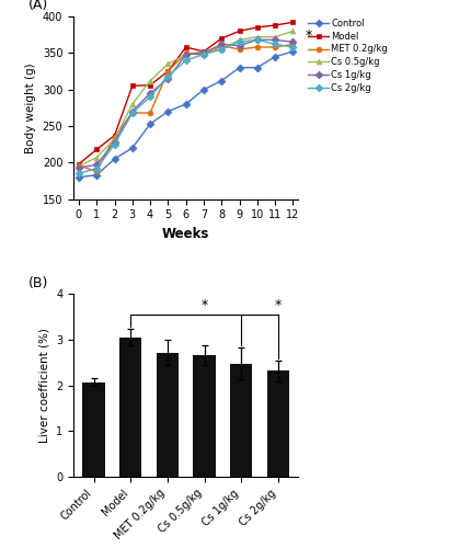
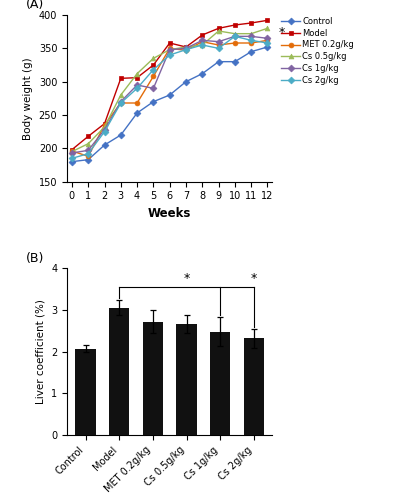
MET 0.2g/kg/5: 325 -> 308
Cs 1g/kg/5: 315 -> 290
Cs 0.5g/kg/9: 368 -> 376
Cs 2g/kg/9: 365 -> 350
